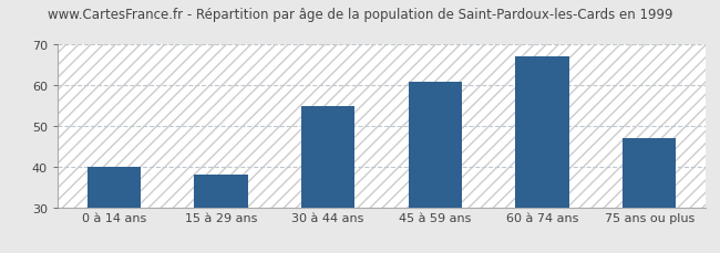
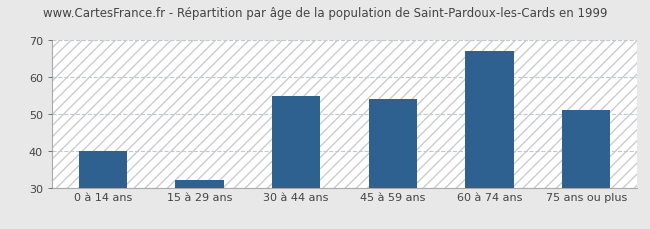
15 à 29 ans: 38 -> 32
45 à 59 ans: 61 -> 54
75 ans ou plus: 47 -> 51
